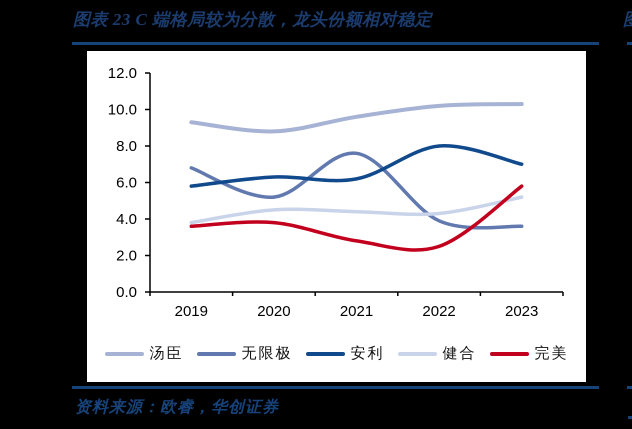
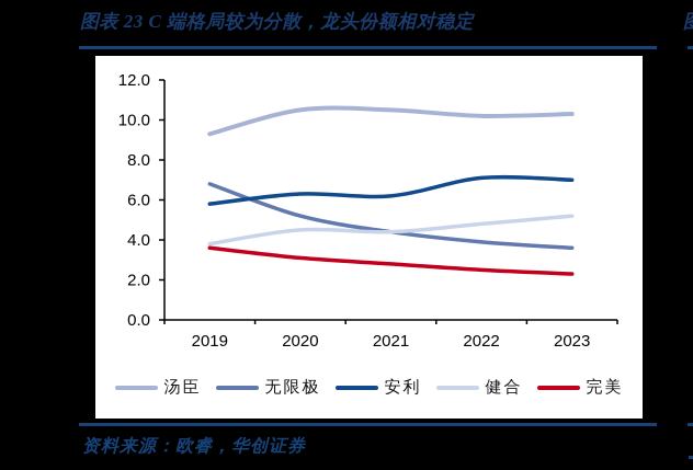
汤臣/2020: 8.8 -> 10.5
完美/2020: 3.8 -> 3.1
汤臣/2021: 9.6 -> 10.5
无限极/2021: 7.6 -> 4.4
安利/2022: 8.0 -> 7.1
健合/2022: 4.3 -> 4.8
完美/2023: 5.8 -> 2.3
